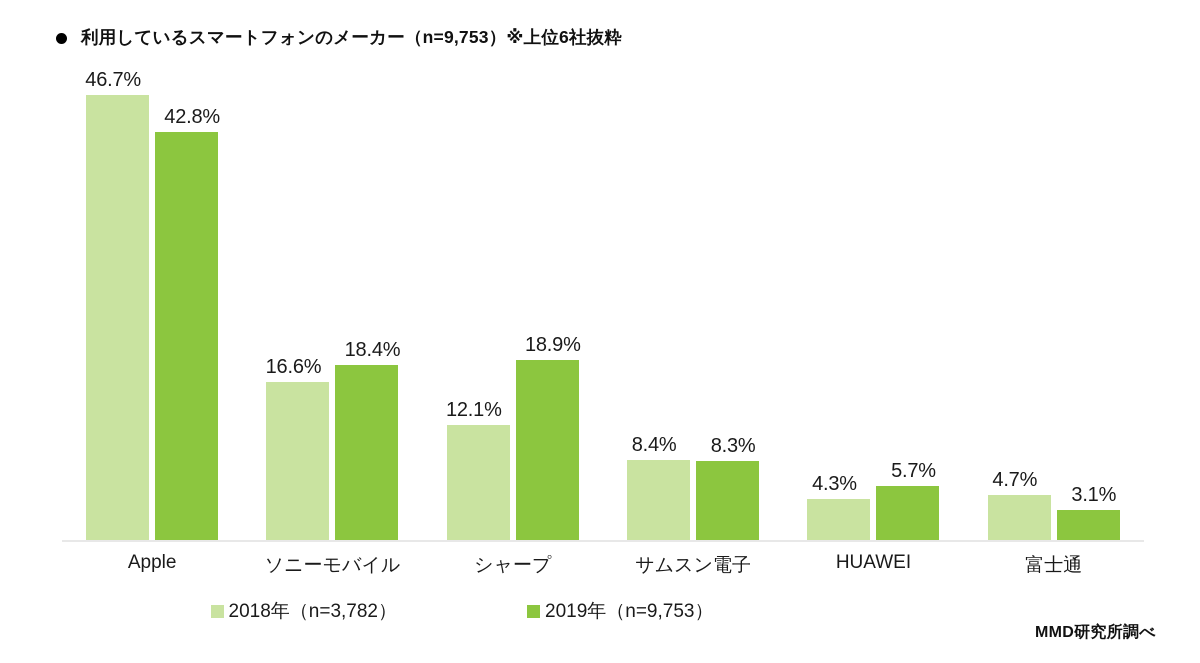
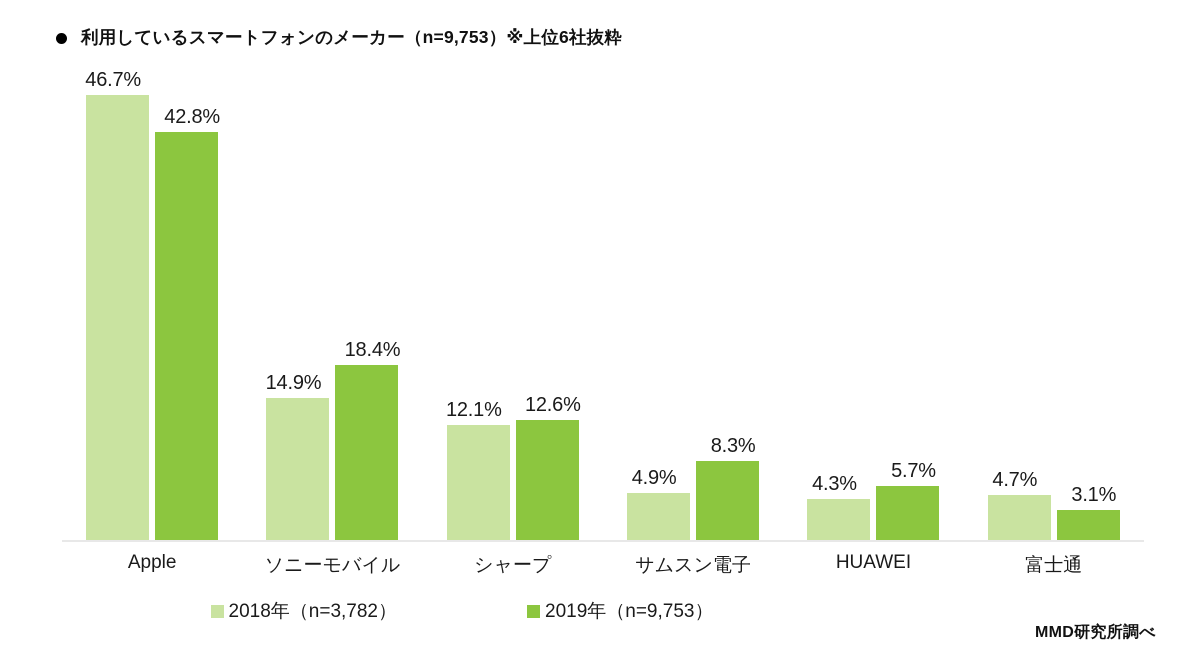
2018年（n=3,782）/ソニーモバイル: 16.6% -> 14.9%
2019年（n=9,753）/シャープ: 18.9% -> 12.6%
2018年（n=3,782）/サムスン電子: 8.4% -> 4.9%
